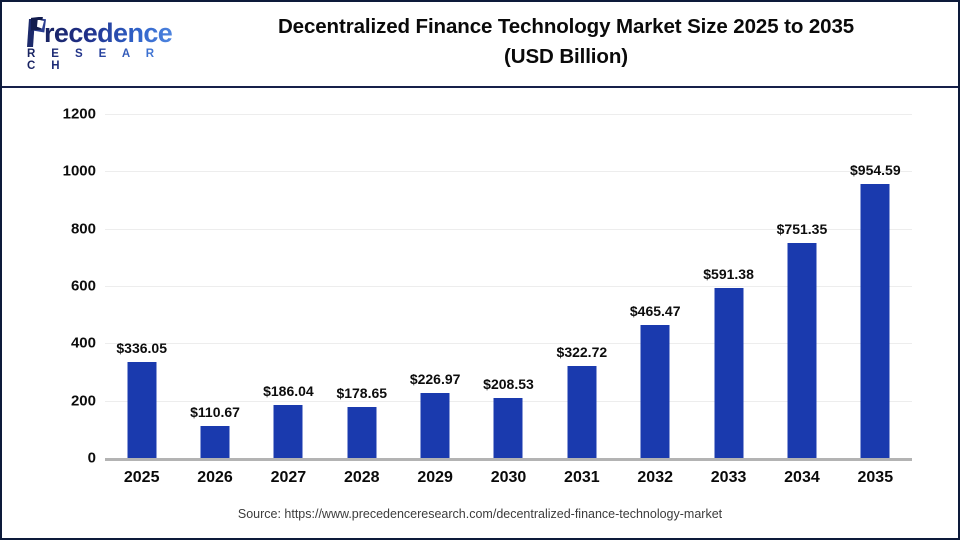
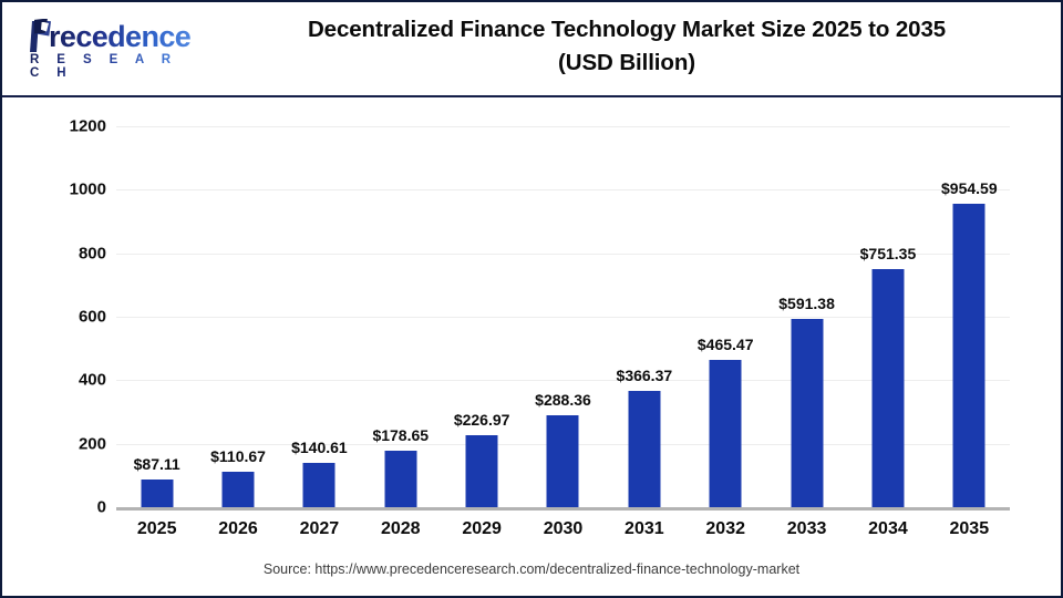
2025: $336.05 -> $87.11
2027: $186.04 -> $140.61
2030: $208.53 -> $288.36
2031: $322.72 -> $366.37
